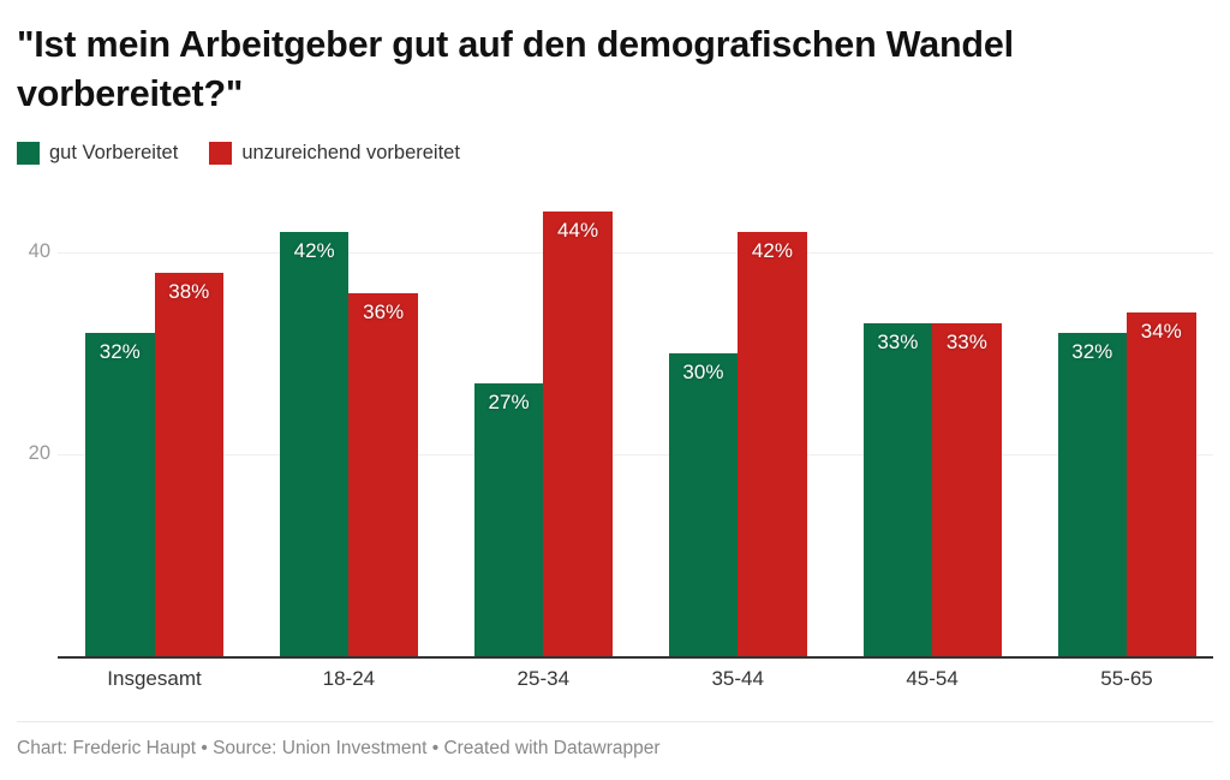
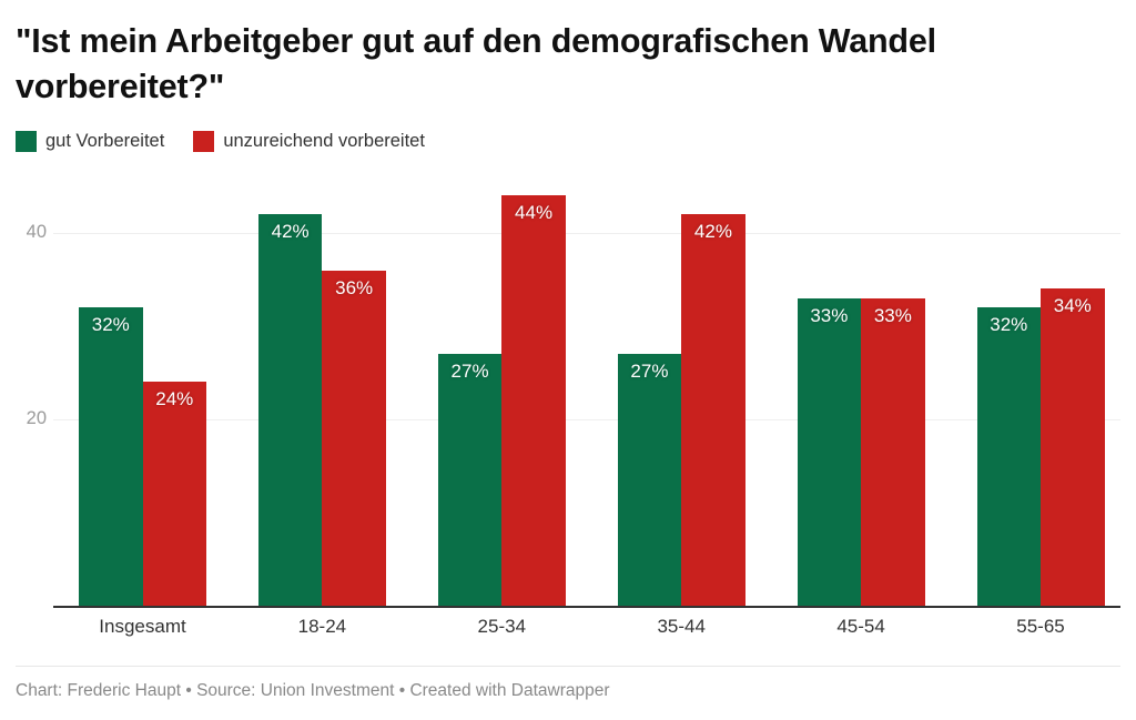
unzureichend vorbereitet/Insgesamt: 38% -> 24%
gut Vorbereitet/35-44: 30% -> 27%
